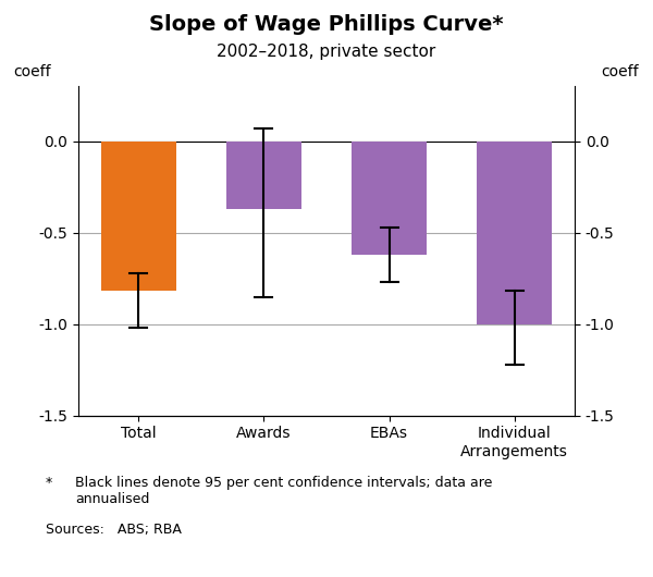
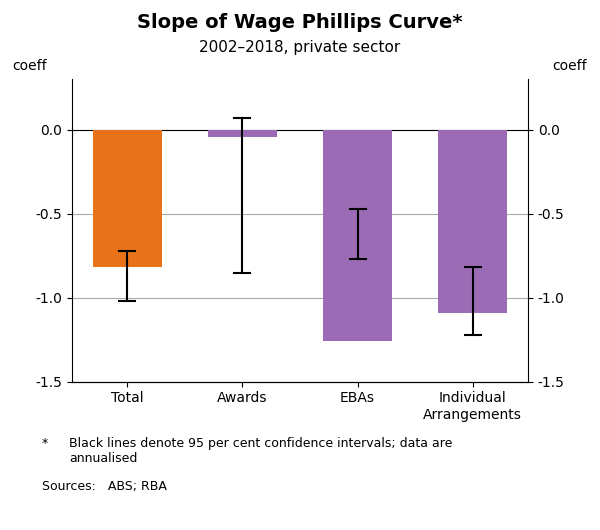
Awards: -0.37 -> -0.04
EBAs: -0.62 -> -1.26
Individual Arrangements: -1.00 -> -1.09
